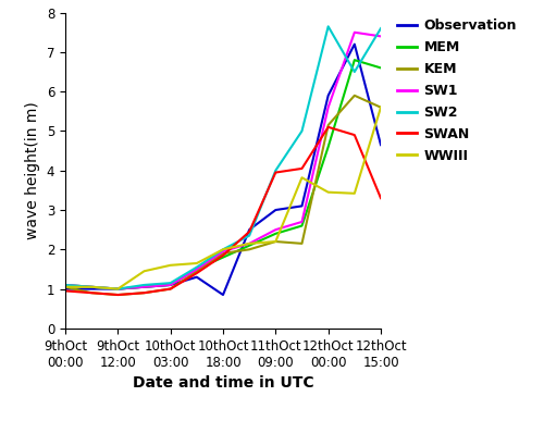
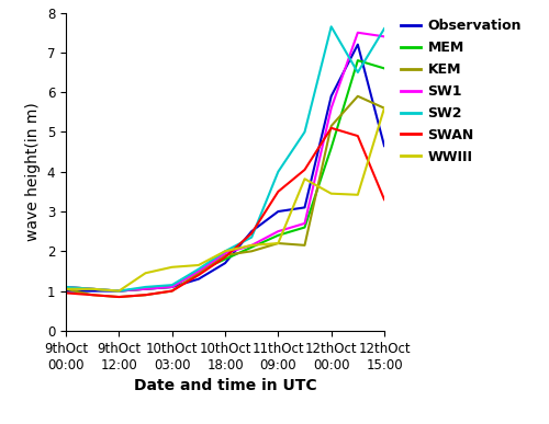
Observation/10thOct 18:00: 0.85 -> 1.70
SWAN/11thOct 09:00: 3.95 -> 3.50
